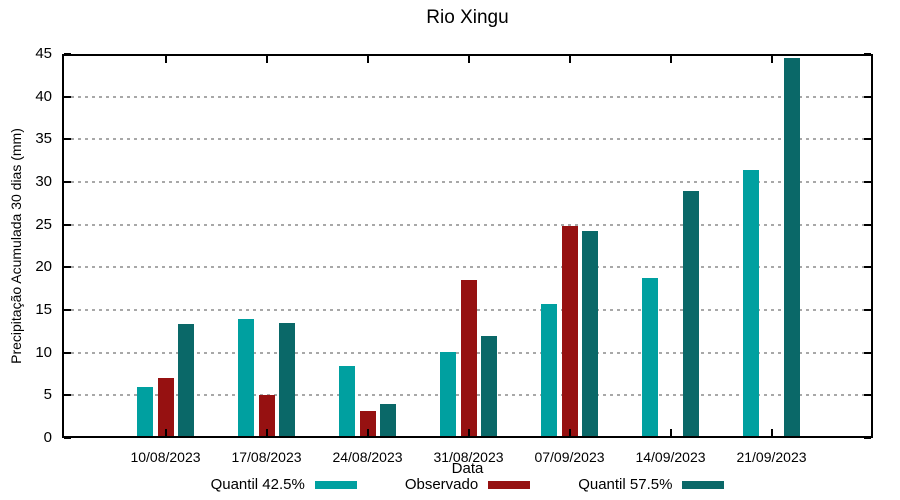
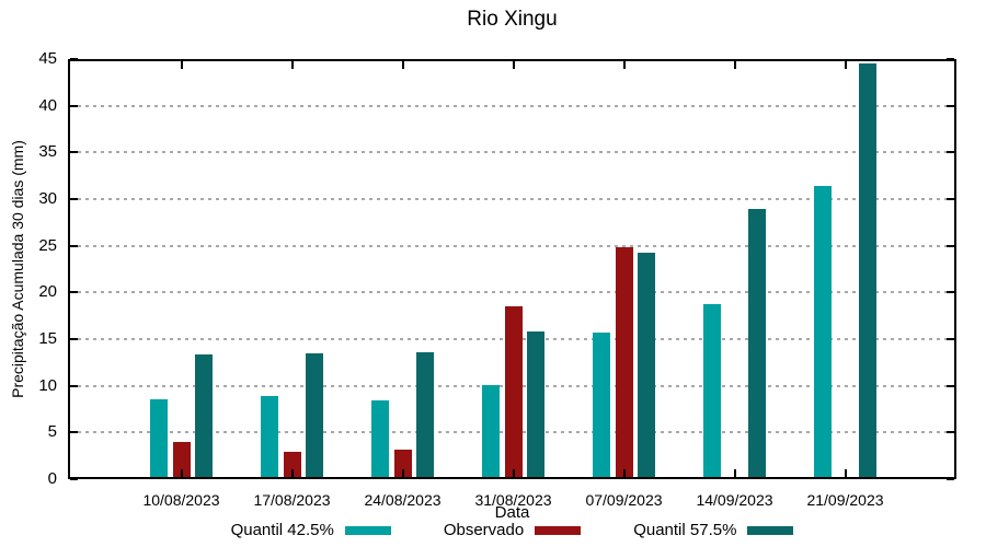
Quantil 42.5%/10/08/2023: 6 -> 9
Observado/10/08/2023: 7 -> 4
Quantil 42.5%/17/08/2023: 14 -> 9
Observado/17/08/2023: 5 -> 3
Quantil 57.5%/24/08/2023: 4 -> 14
Quantil 57.5%/31/08/2023: 12 -> 16
